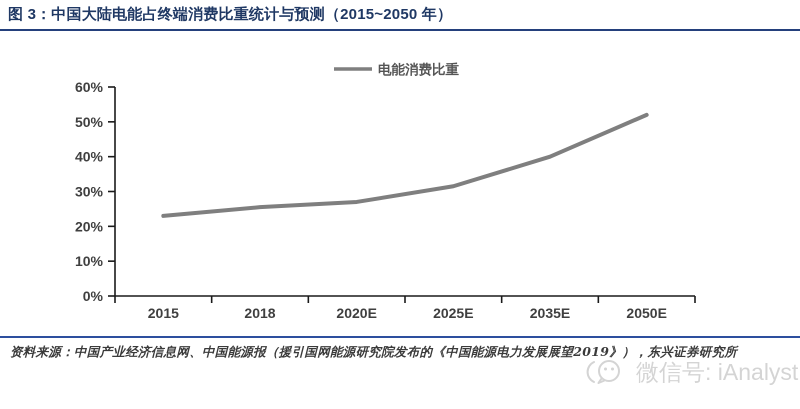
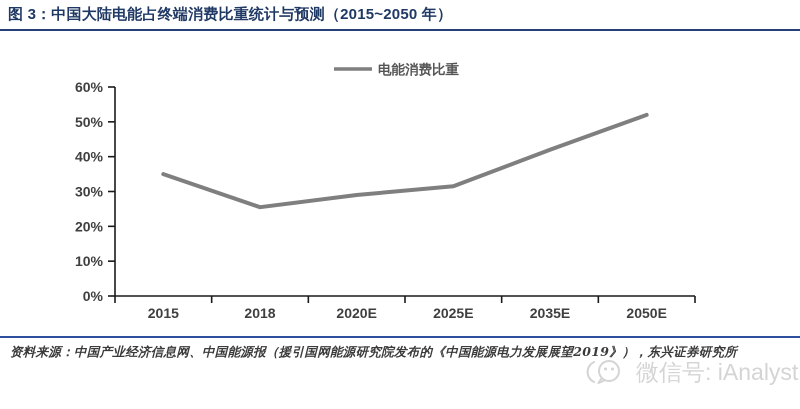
2015: 23% -> 35%
2020E: 27% -> 29%
2035E: 40% -> 42%
